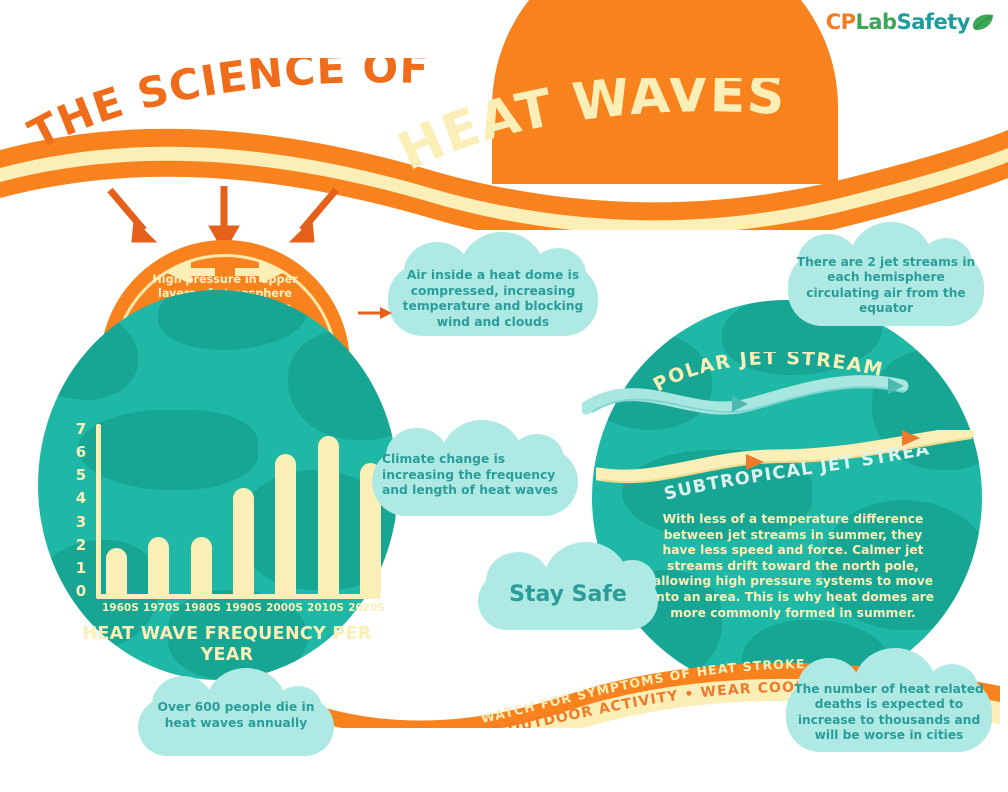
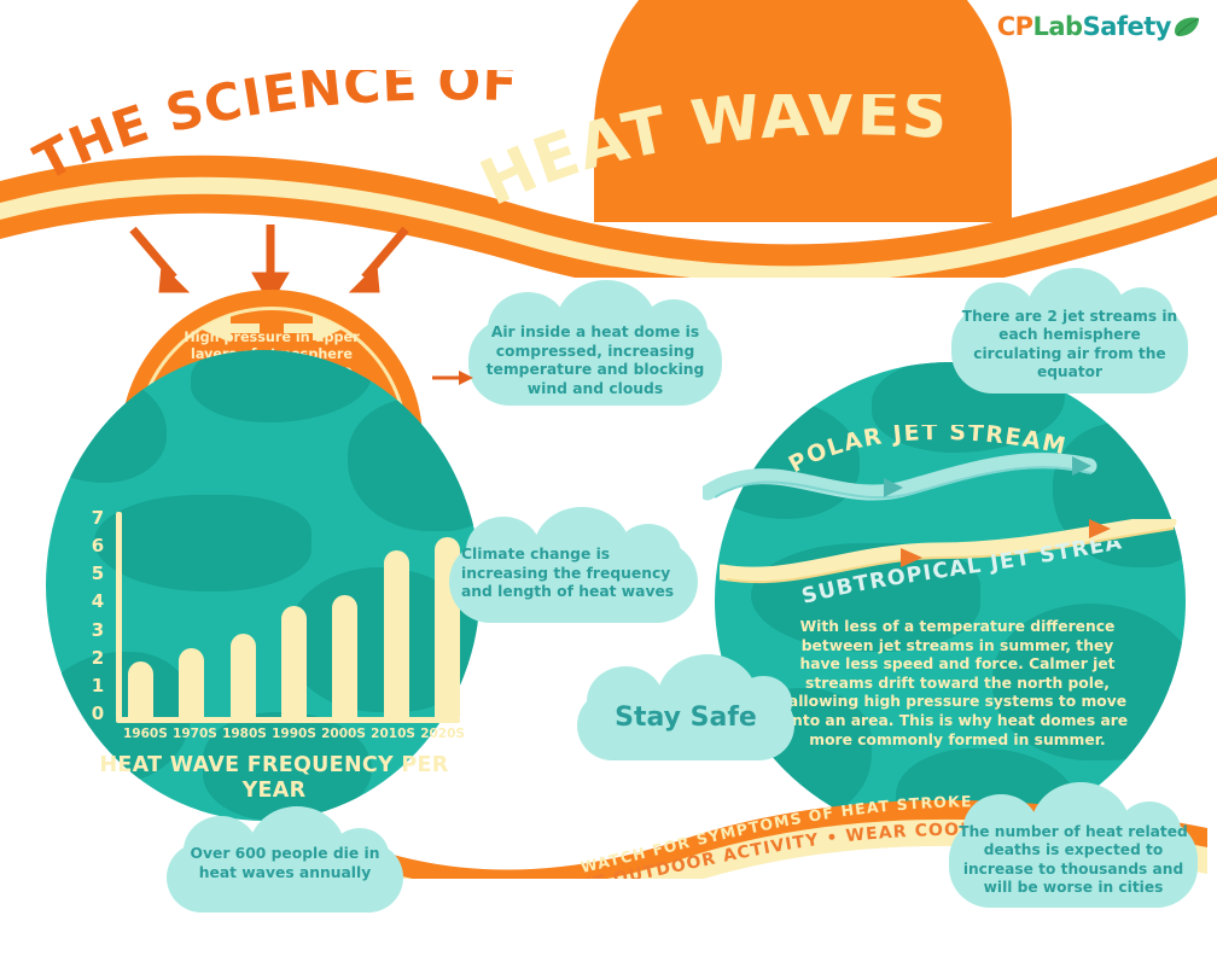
1980S: 2.5 -> 3.0
1990S: 4.6 -> 4.0
2000S: 6.1 -> 4.4
2010S: 6.9 -> 6.0
2020S: 5.7 -> 6.5
